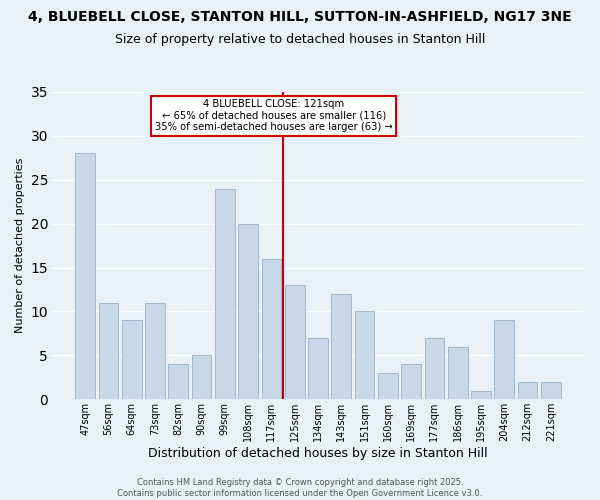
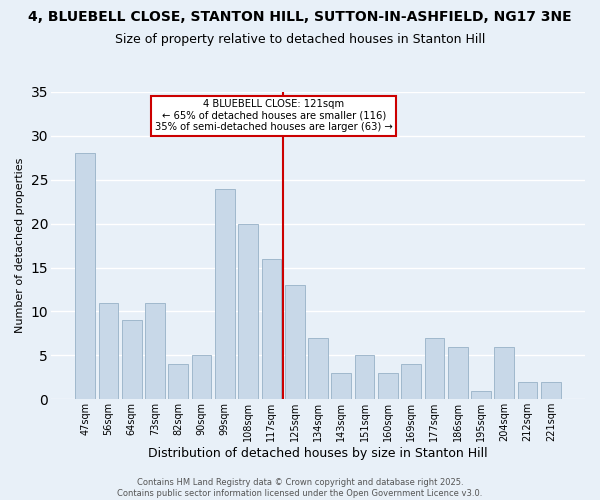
143sqm: 12 -> 3
151sqm: 10 -> 5
204sqm: 9 -> 6
